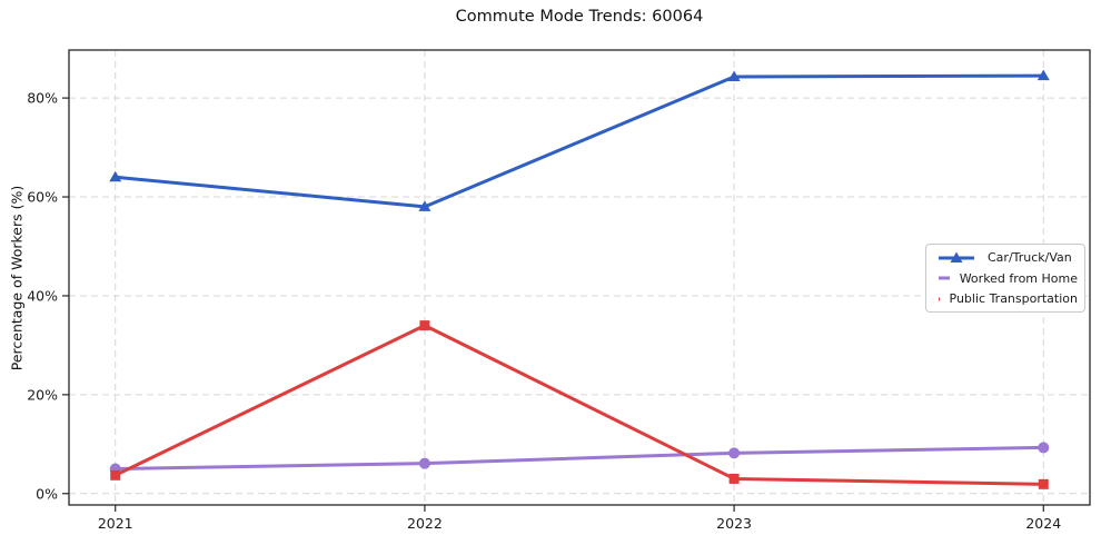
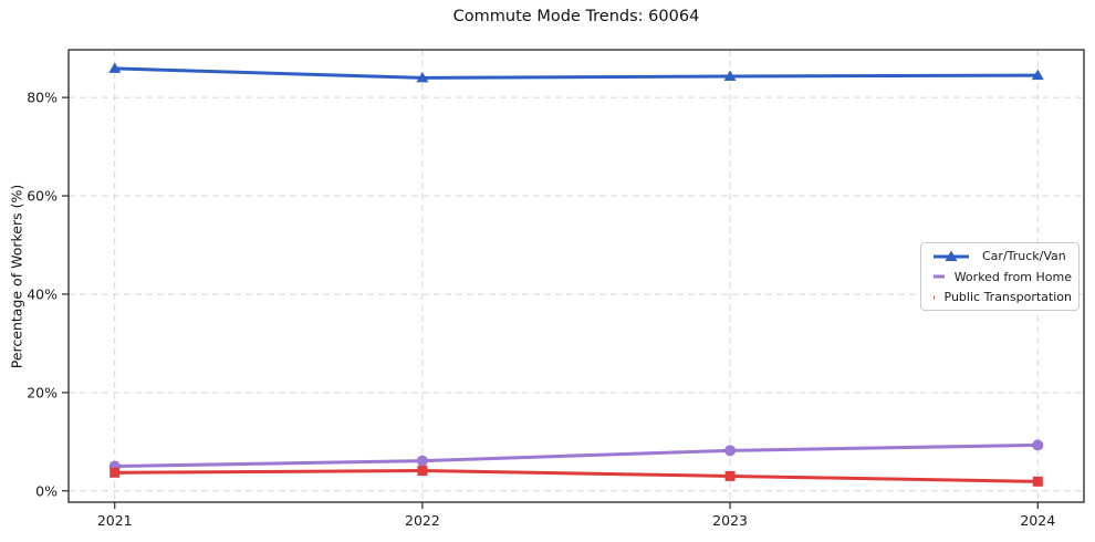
Car/Truck/Van/2021: 64% -> 86%
Car/Truck/Van/2022: 58% -> 84%
Public Transportation/2022: 34% -> 4%
